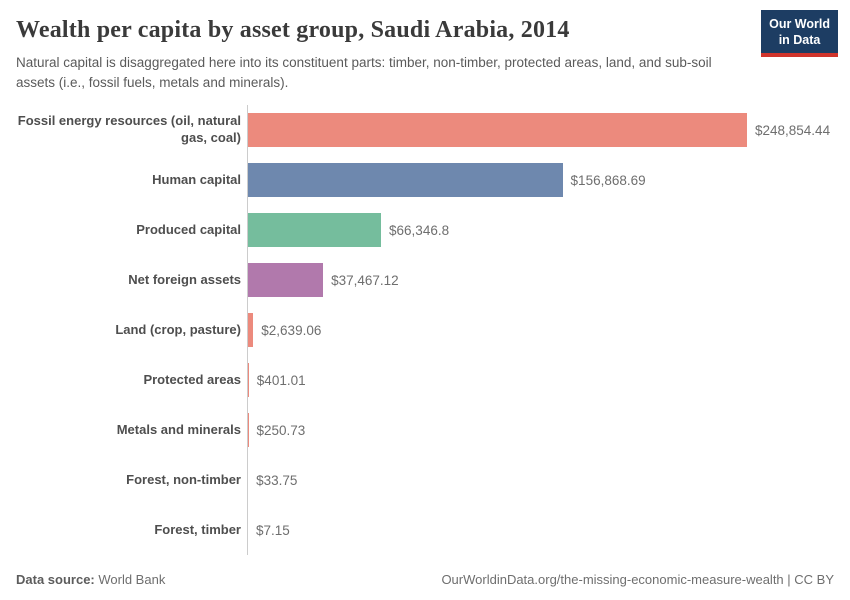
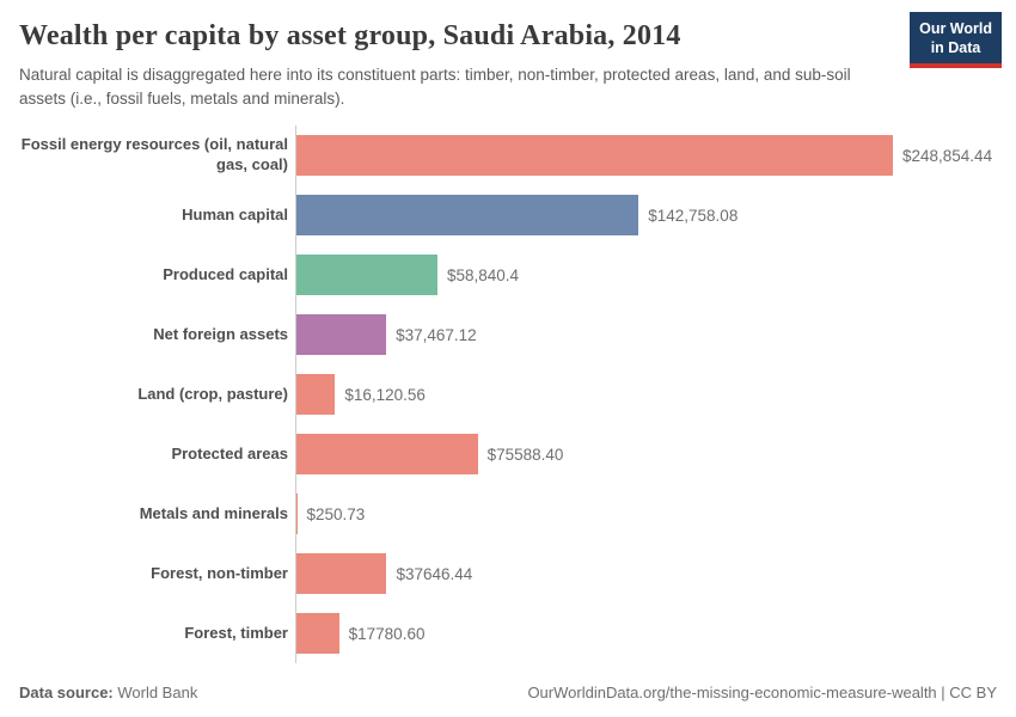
Human capital: $156,868.69 -> $142,758.08
Produced capital: $66,346.8 -> $58,840.4
Land (crop, pasture): $2,639.06 -> $16,120.56
Protected areas: $401.01 -> $75588.40
Forest, non-timber: $33.75 -> $37646.44
Forest, timber: $7.15 -> $17780.60
